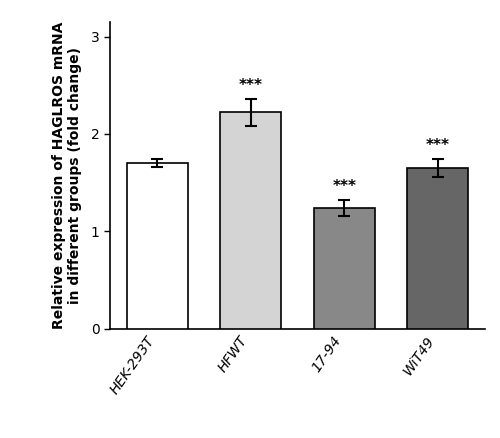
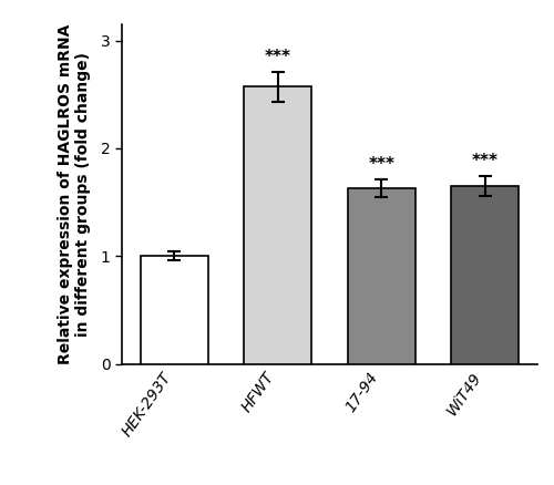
HEK-293T: 1.70 -> 1.00
HFWT: 2.22 -> 2.57
17-94: 1.24 -> 1.63
